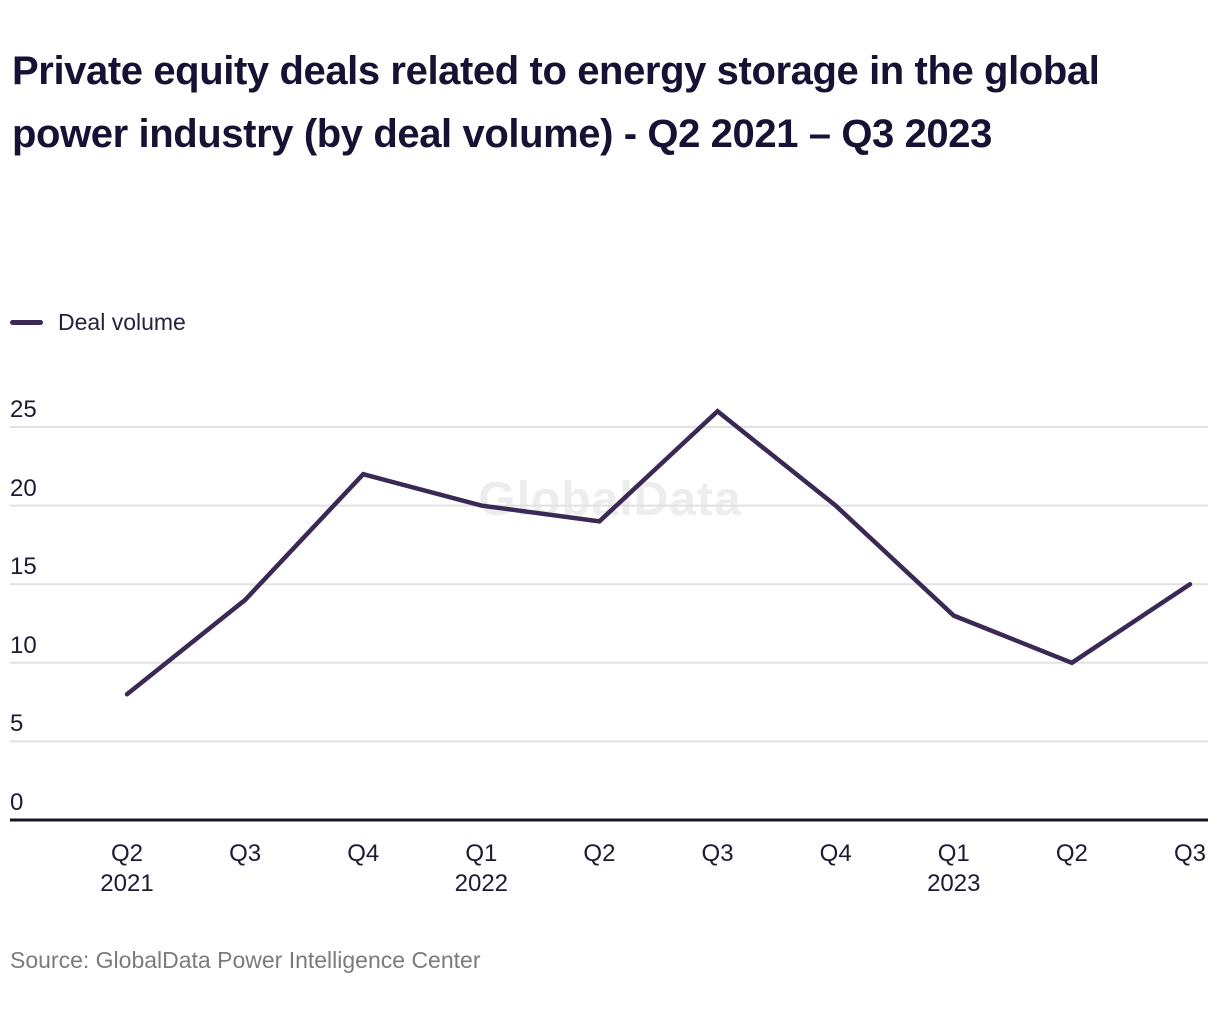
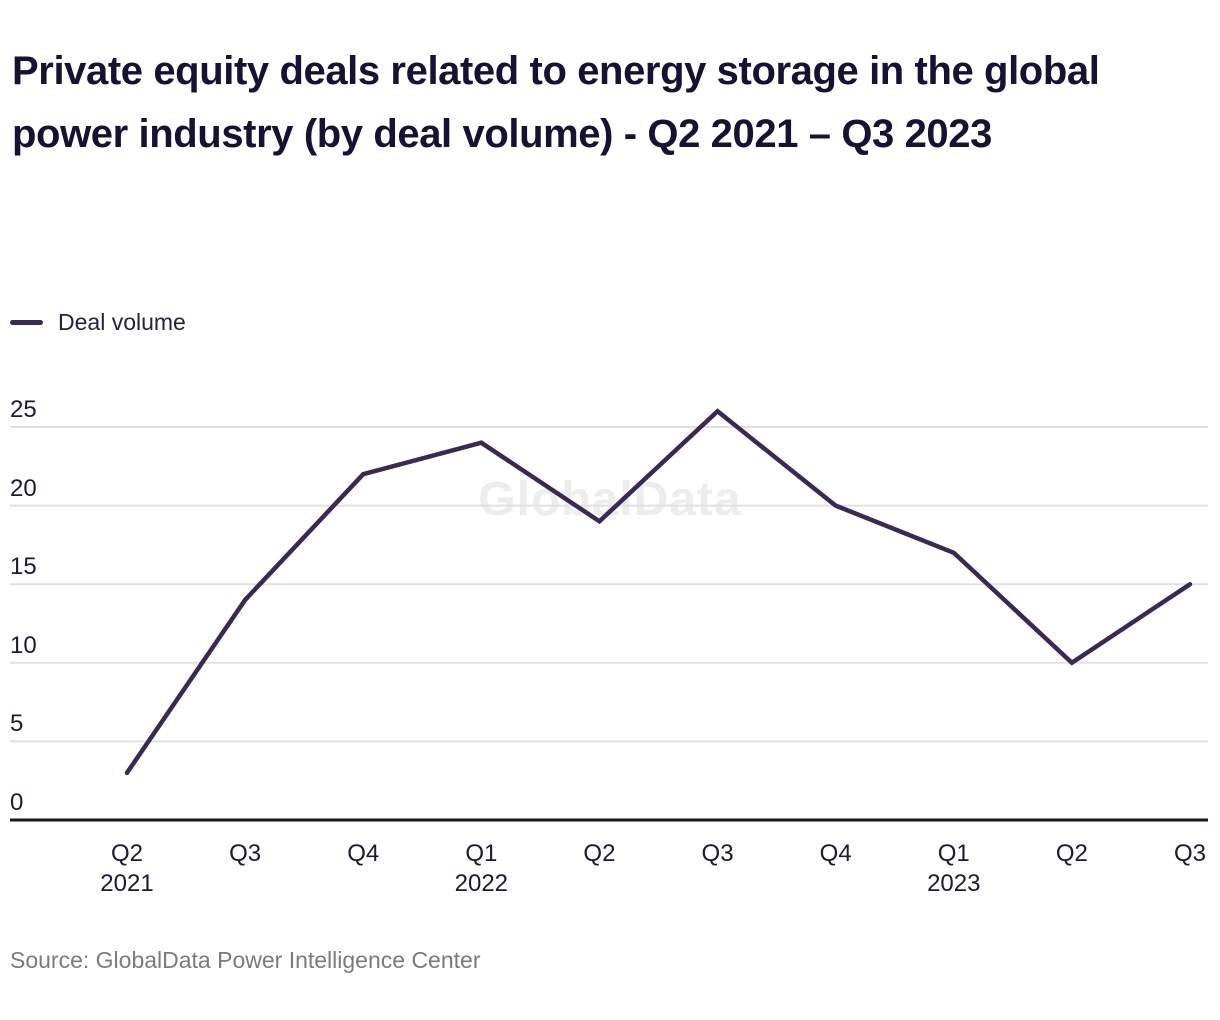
Q2 2021: 8 -> 3
Q1 2022: 20 -> 24
Q1 2023: 13 -> 17
